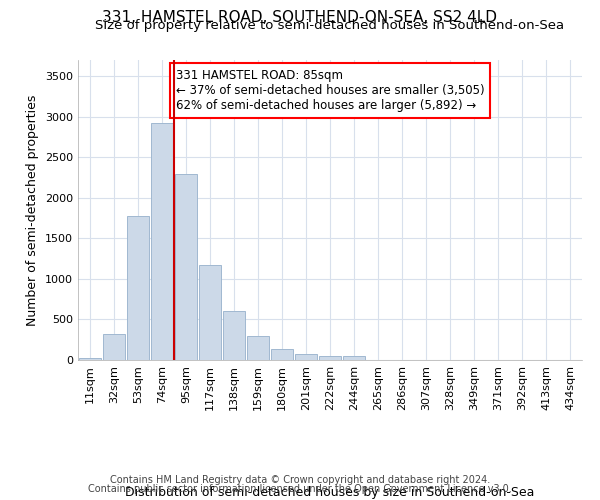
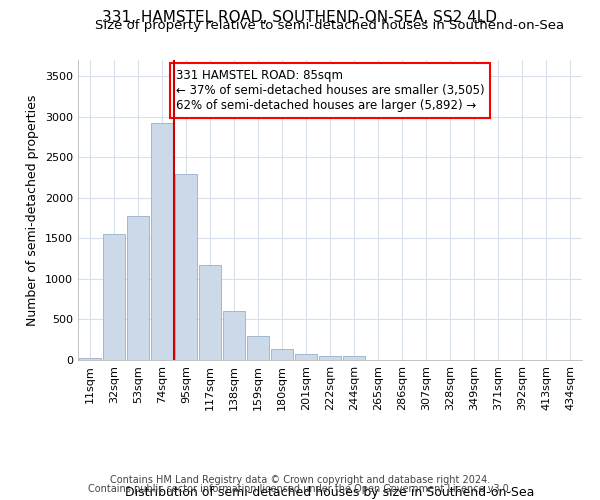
32sqm: 320 -> 1560
